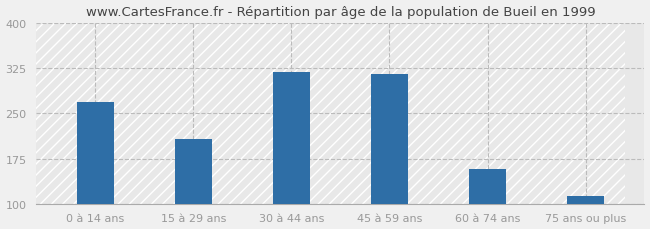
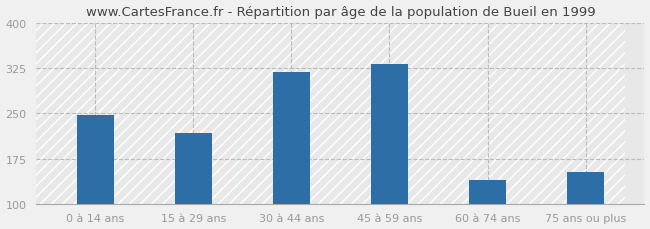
0 à 14 ans: 268 -> 248
15 à 29 ans: 208 -> 218
45 à 59 ans: 315 -> 332
60 à 74 ans: 158 -> 140
75 ans ou plus: 113 -> 152
